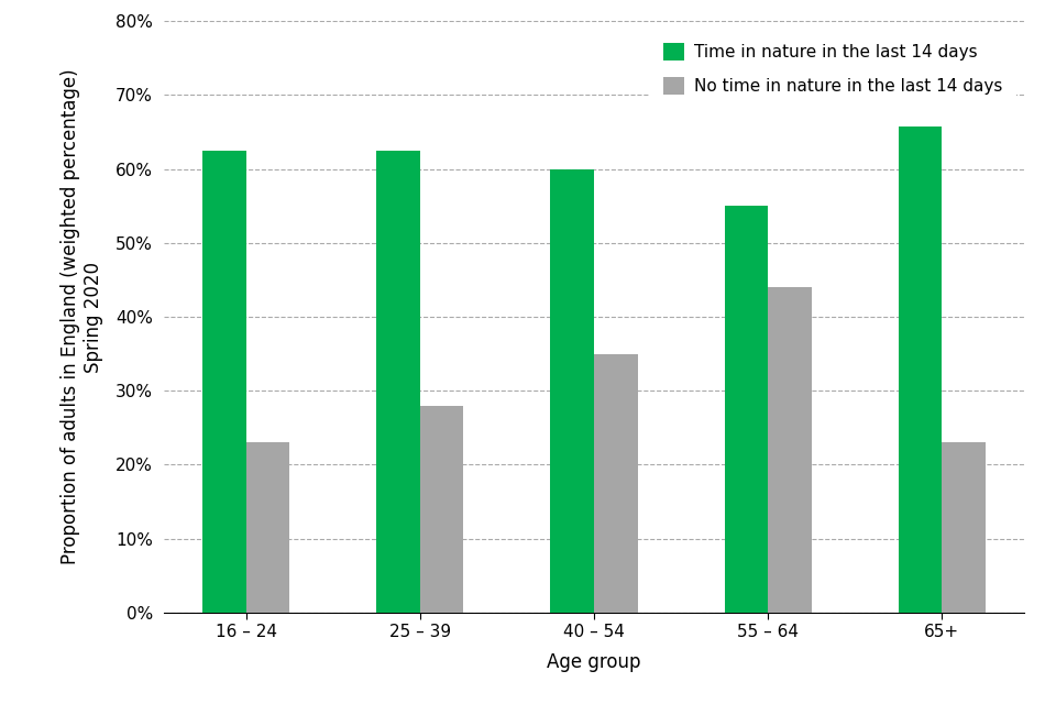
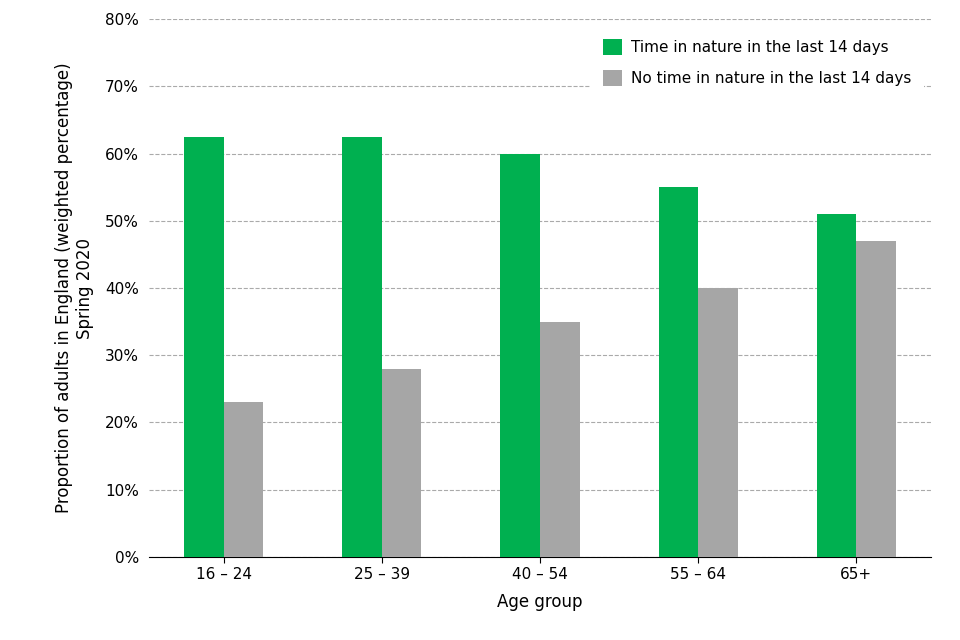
No time in nature in the last 14 days/55 – 64: 44% -> 40%
Time in nature in the last 14 days/65+: 65.8% -> 51.0%
No time in nature in the last 14 days/65+: 23% -> 47%
